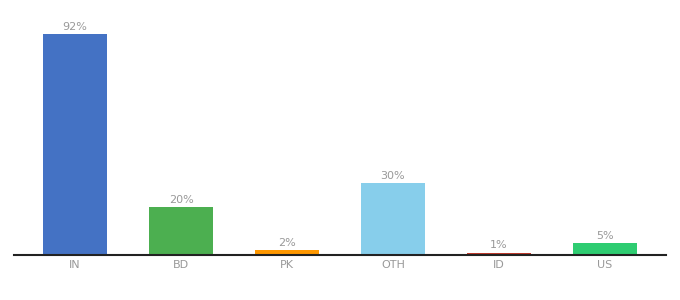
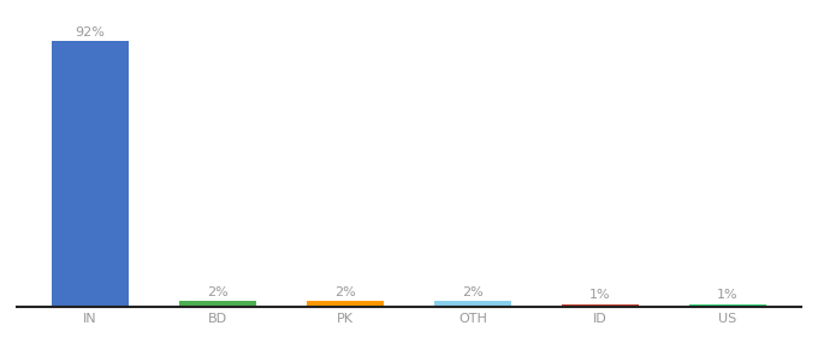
BD: 20% -> 2%
OTH: 30% -> 2%
US: 5% -> 1%
